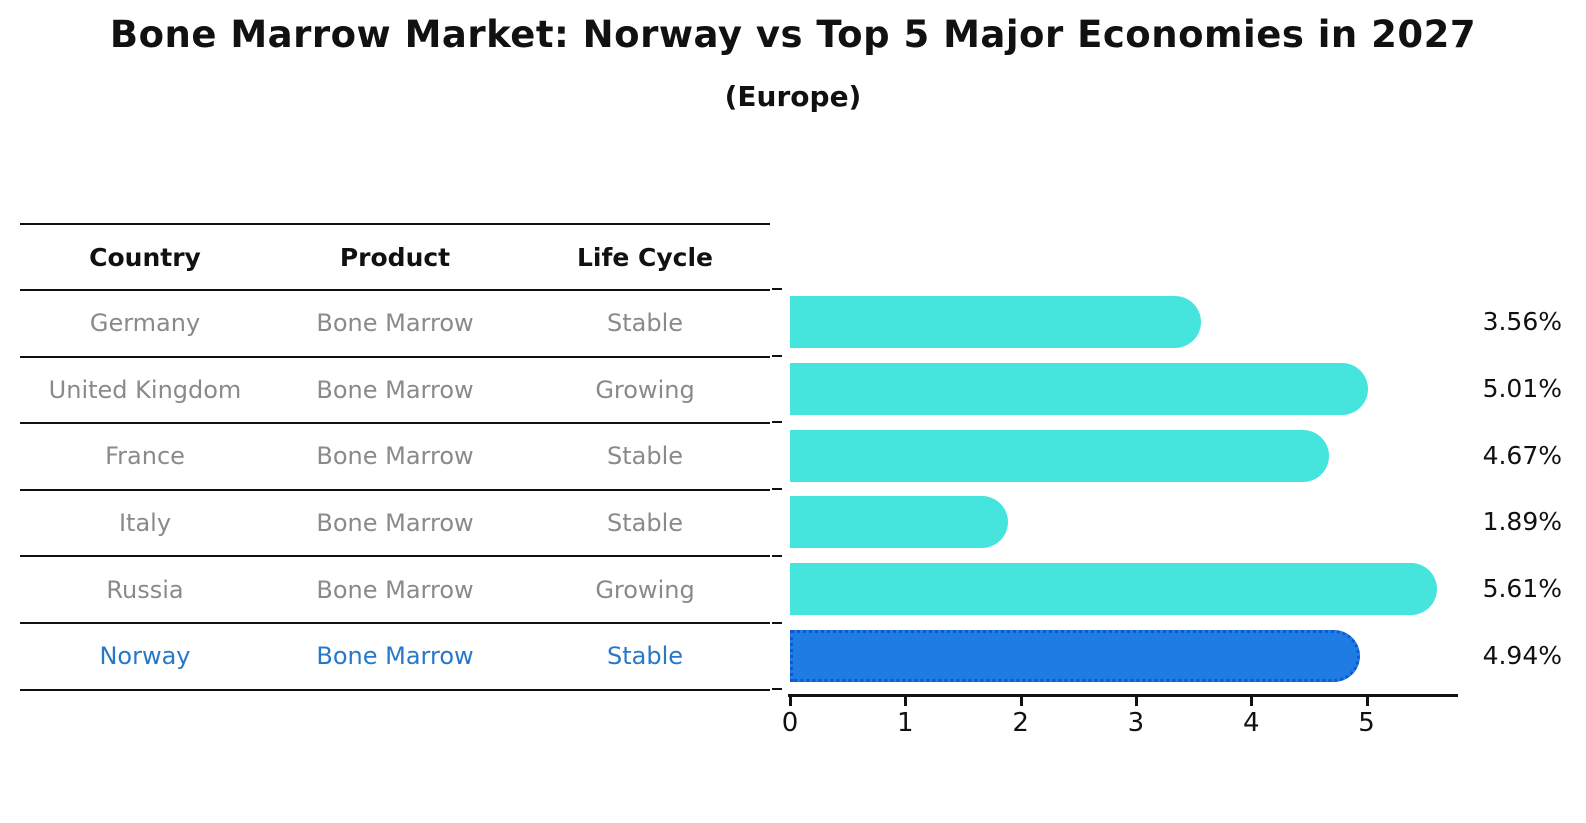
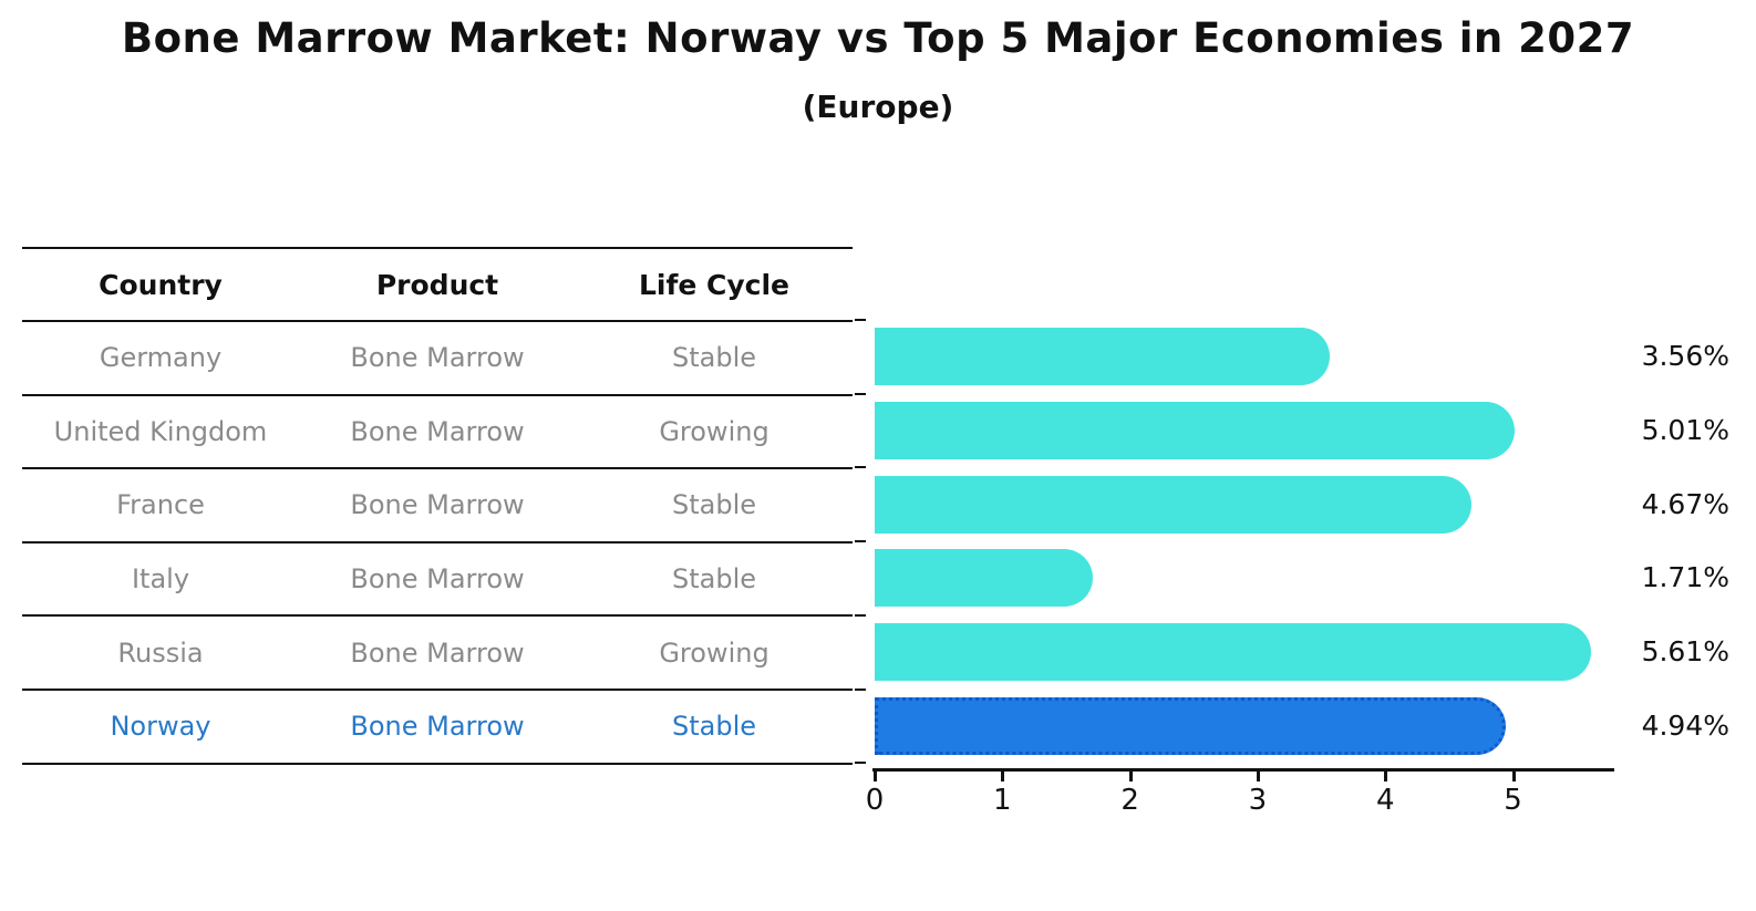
Italy: 1.89% -> 1.71%
